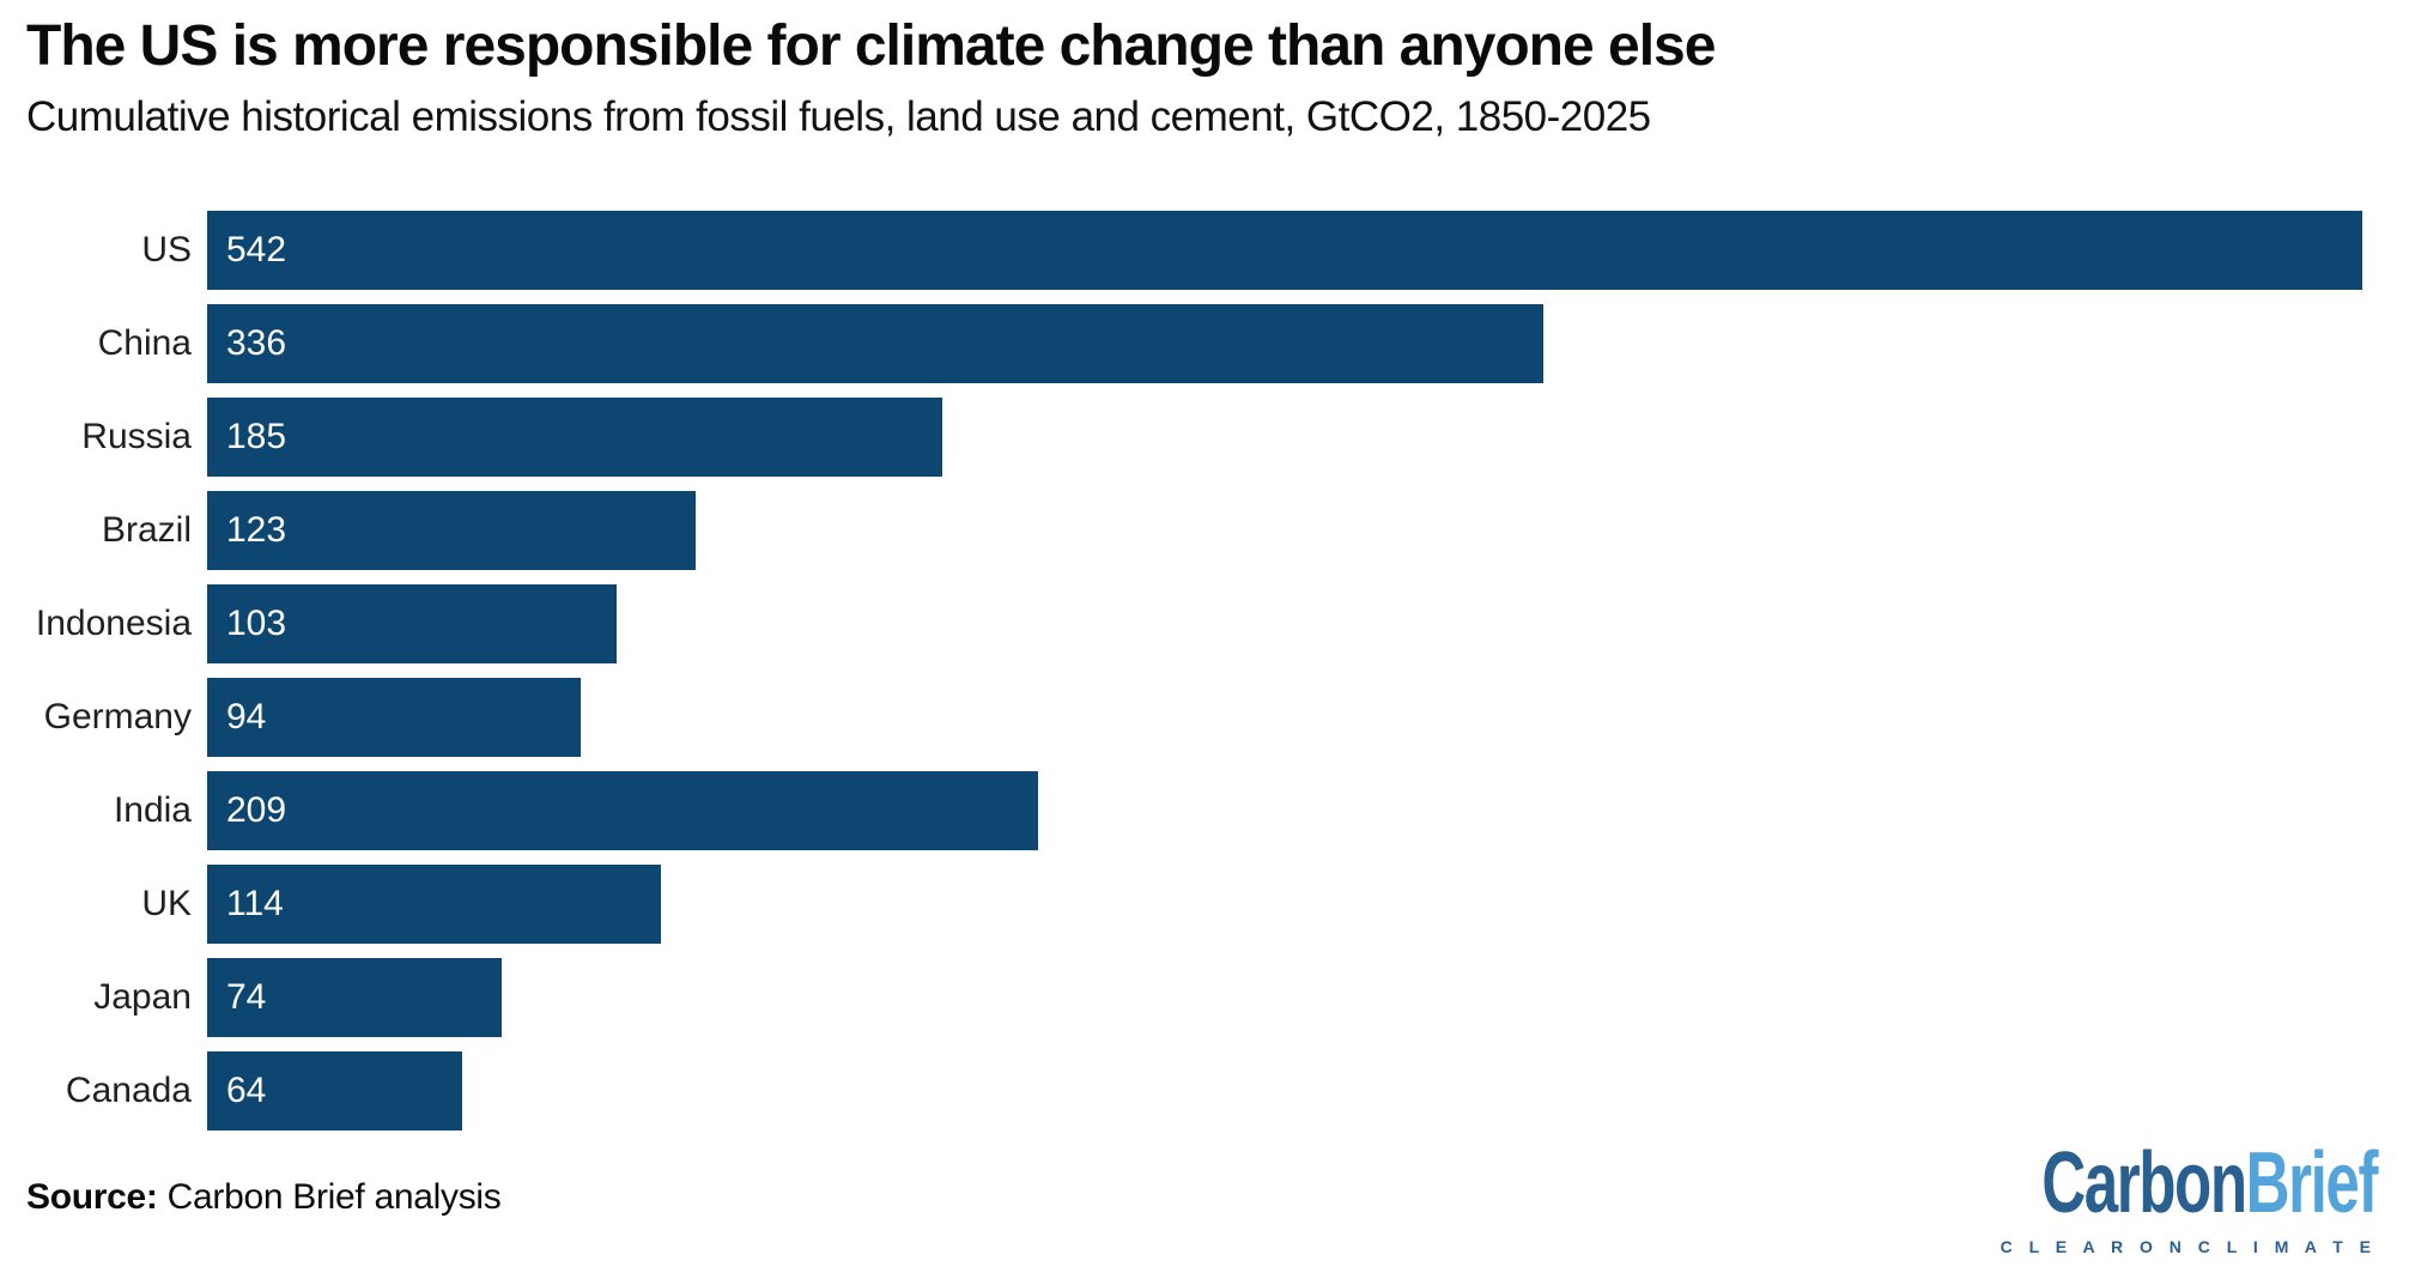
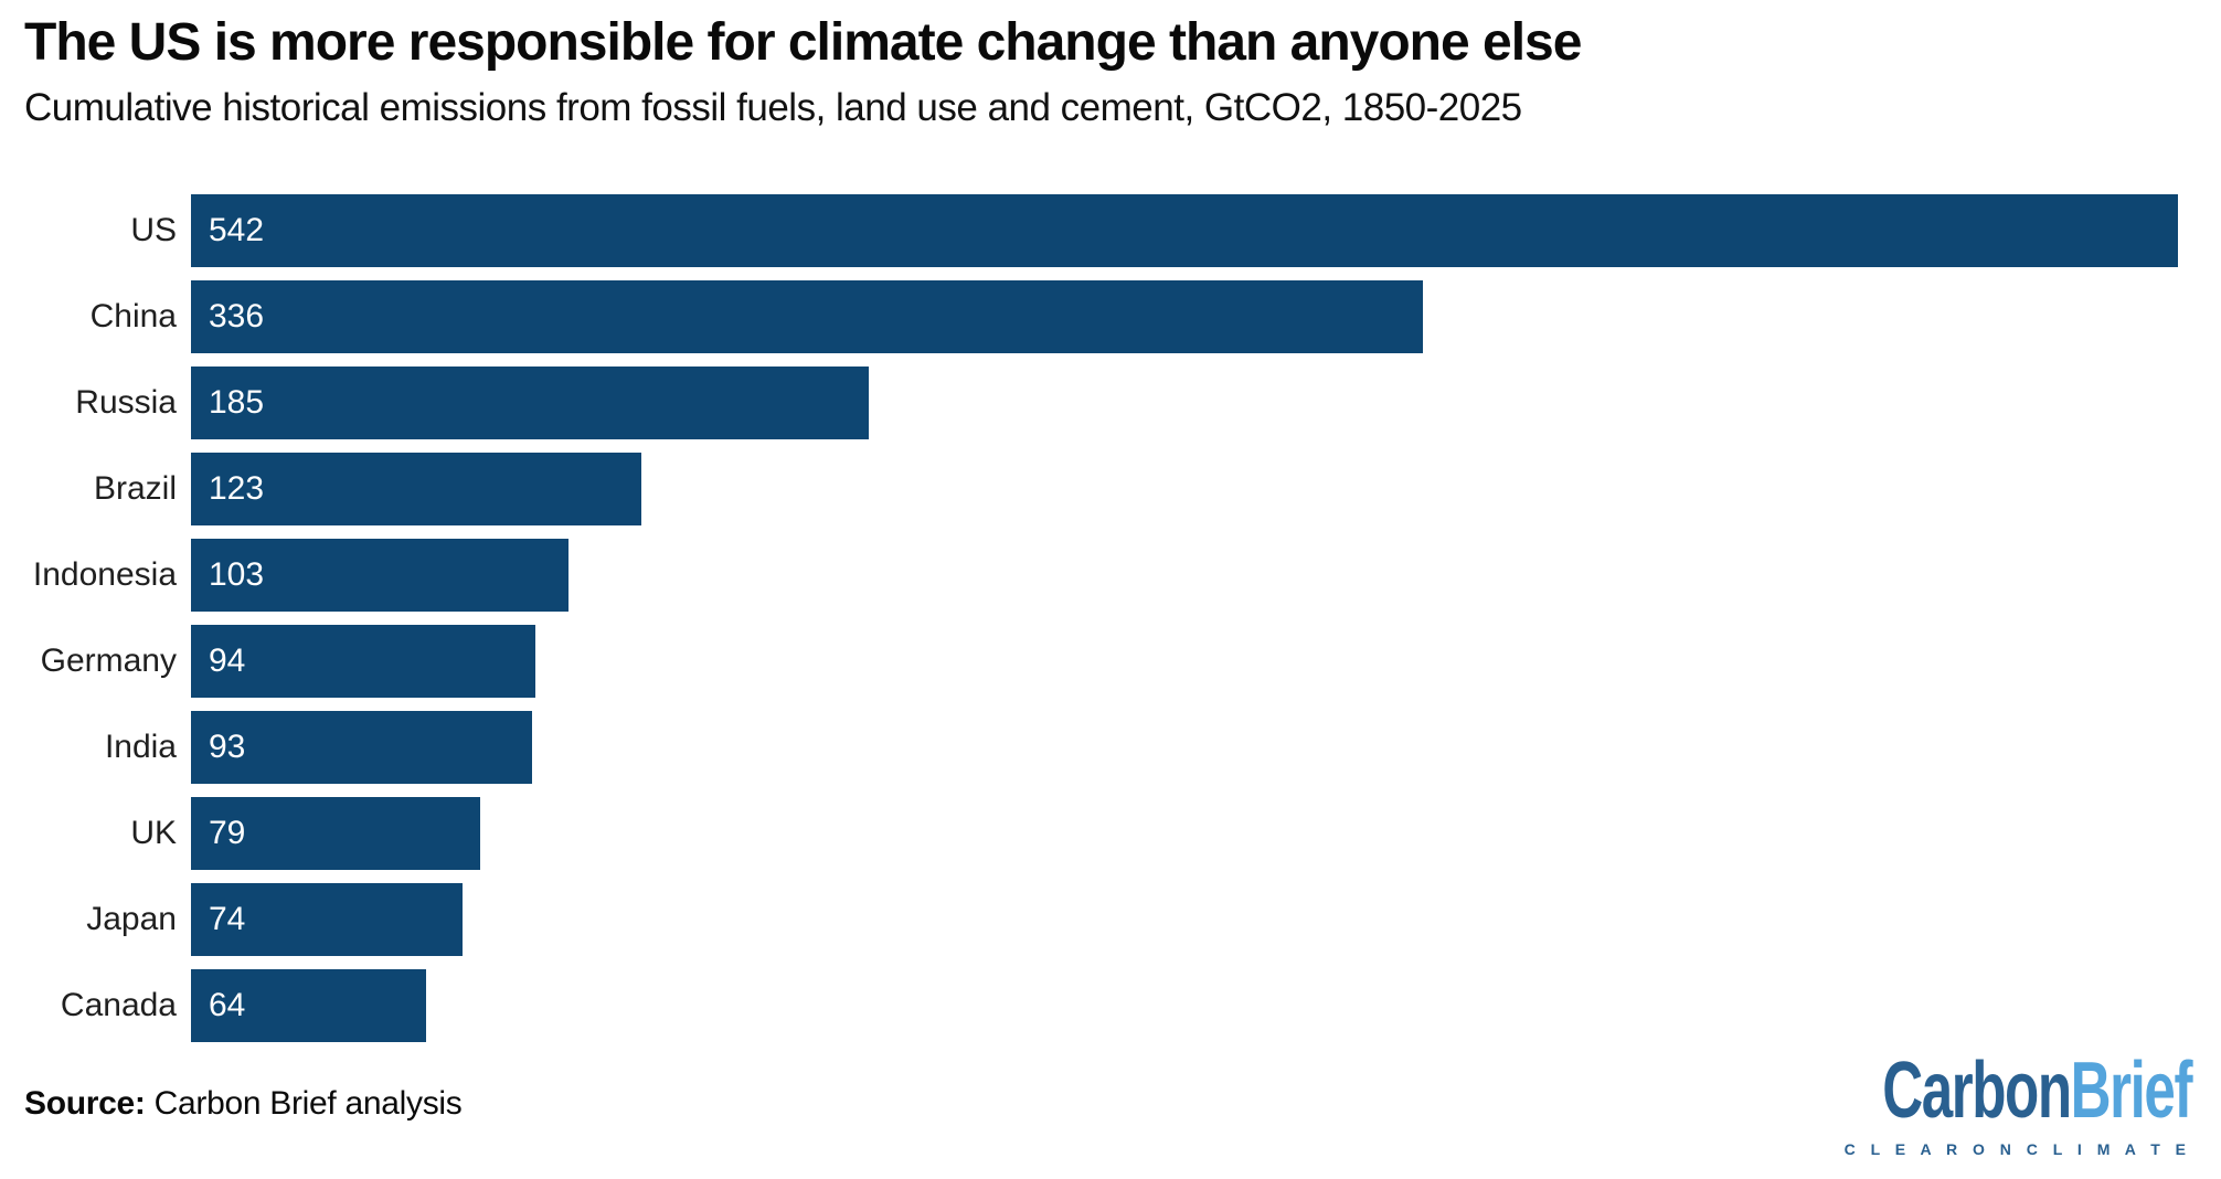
India: 209 -> 93
UK: 114 -> 79
